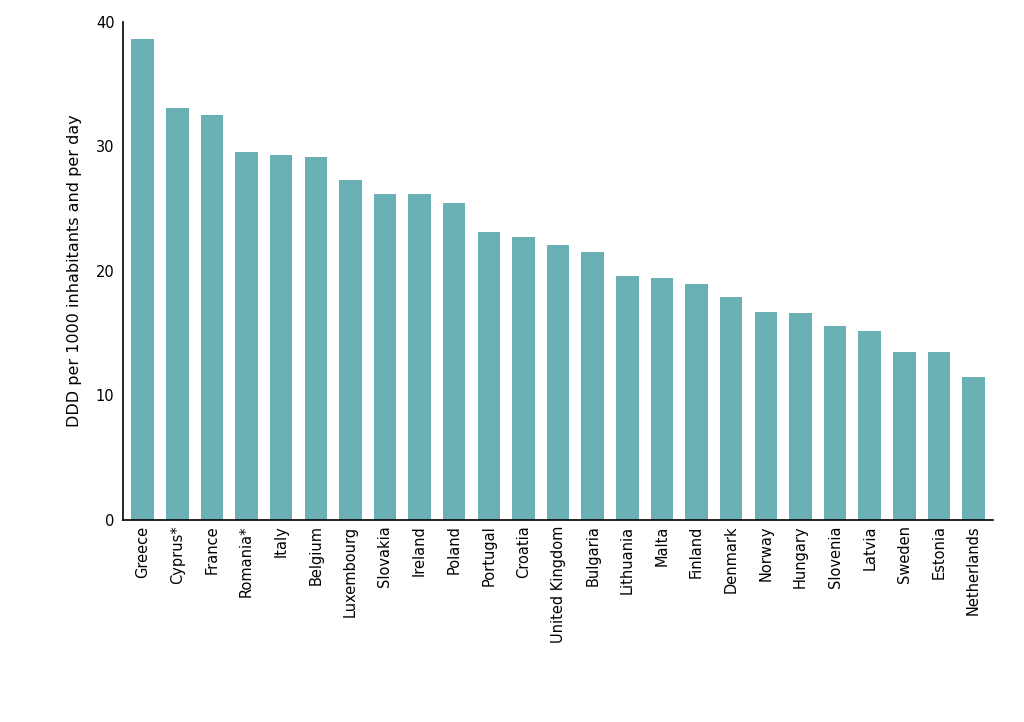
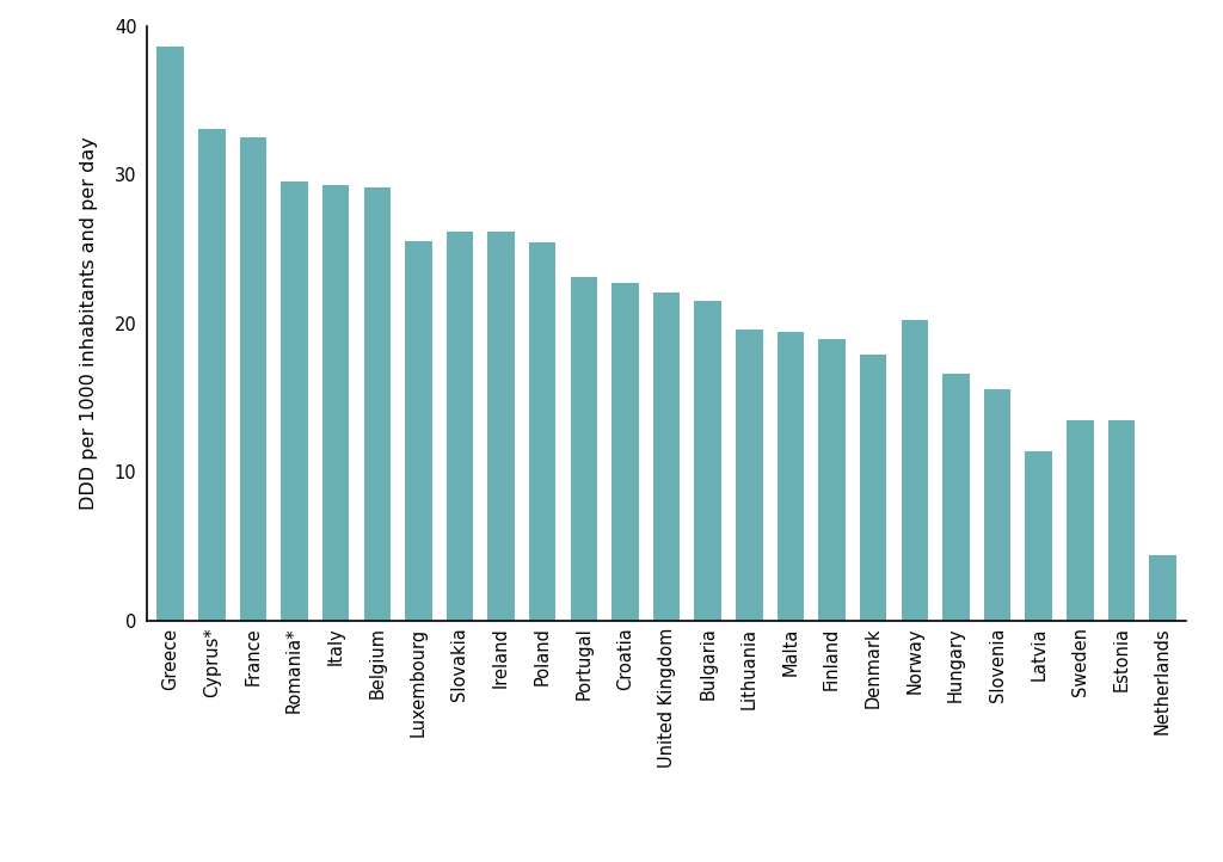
Luxembourg: 27.3 -> 25.5
Norway: 16.7 -> 20.2
Latvia: 15.2 -> 11.4
Netherlands: 11.5 -> 4.4
